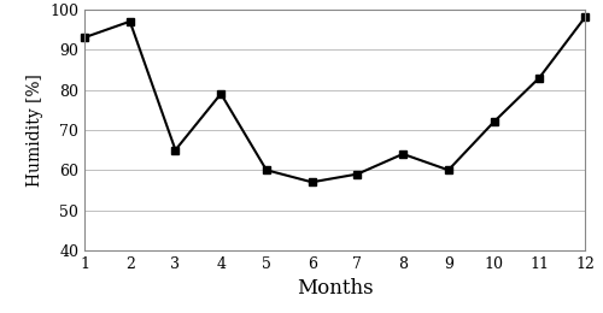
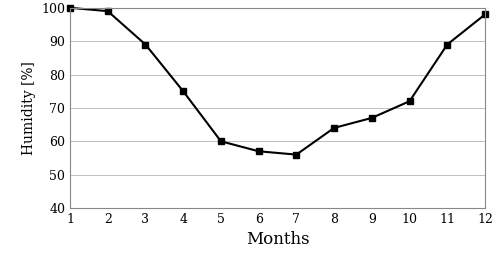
1: 93 -> 100
2: 97 -> 99
3: 65 -> 89
4: 79 -> 75
7: 59 -> 56
9: 60 -> 67
11: 83 -> 89
